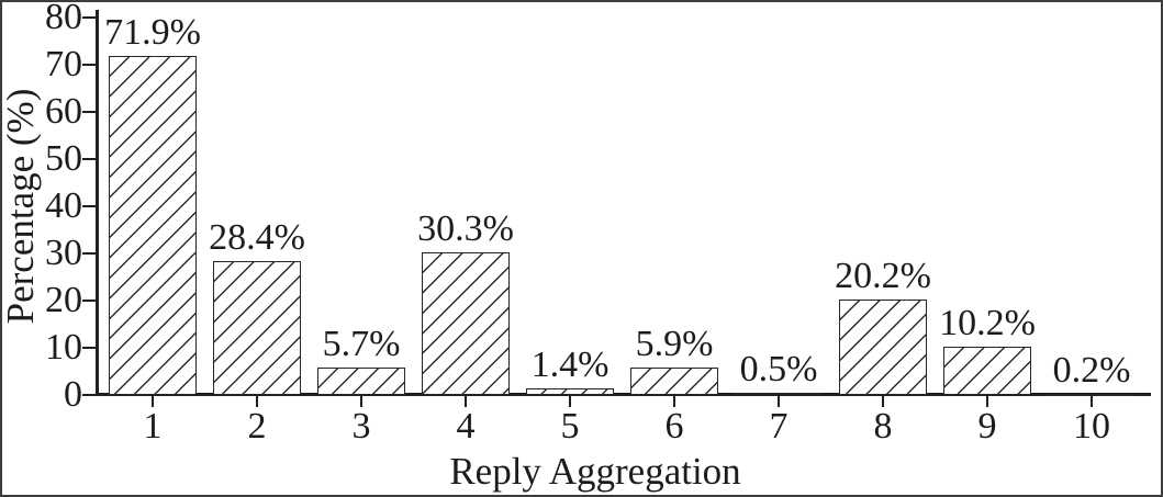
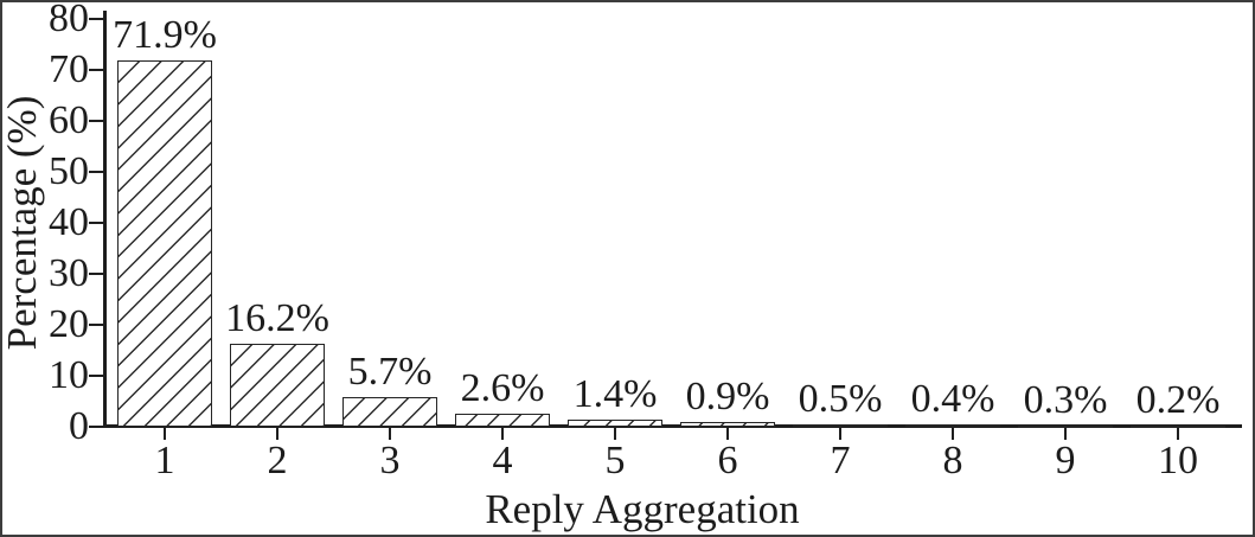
2: 28.4% -> 16.2%
4: 30.3% -> 2.6%
6: 5.9% -> 0.9%
8: 20.2% -> 0.4%
9: 10.2% -> 0.3%
